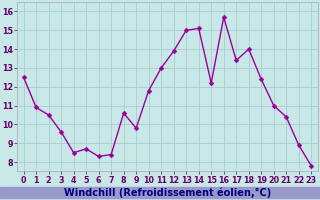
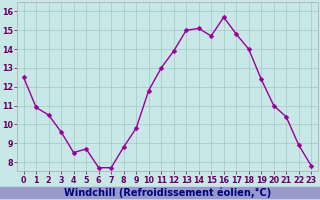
6: 8.3 -> 7.7
7: 8.4 -> 7.7
8: 10.6 -> 8.8
15: 12.2 -> 14.7
17: 13.4 -> 14.8
